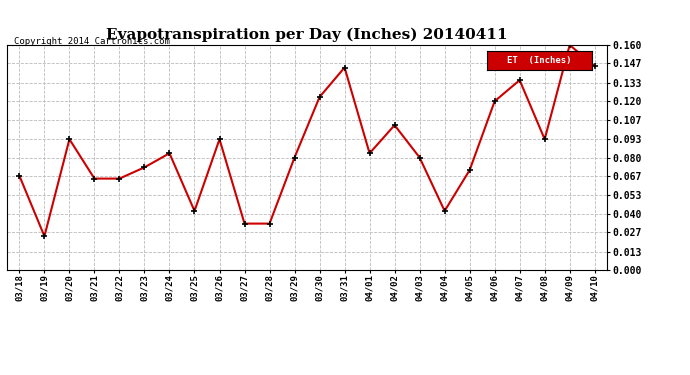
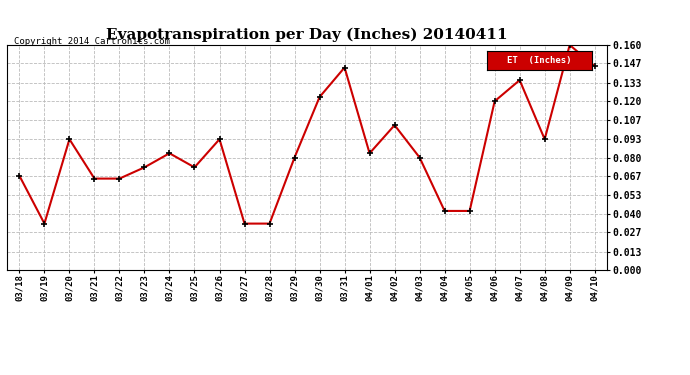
03/19: 0.024 -> 0.033
03/25: 0.042 -> 0.073
04/05: 0.071 -> 0.042
